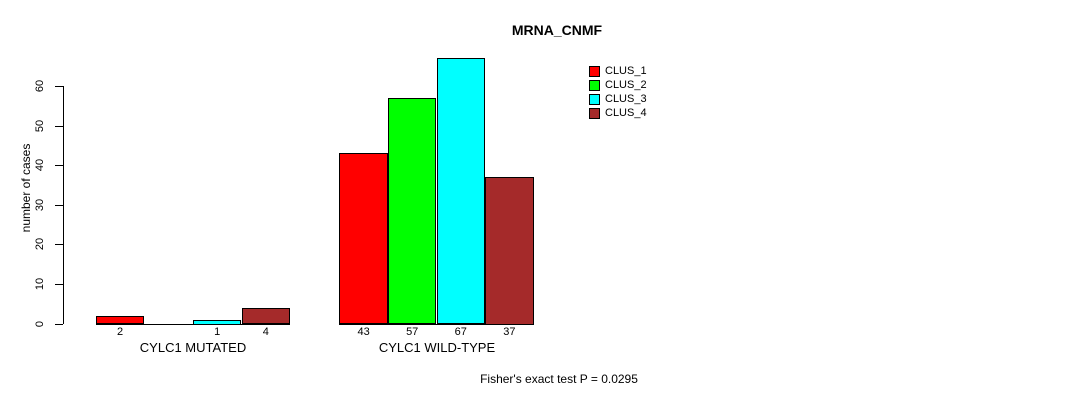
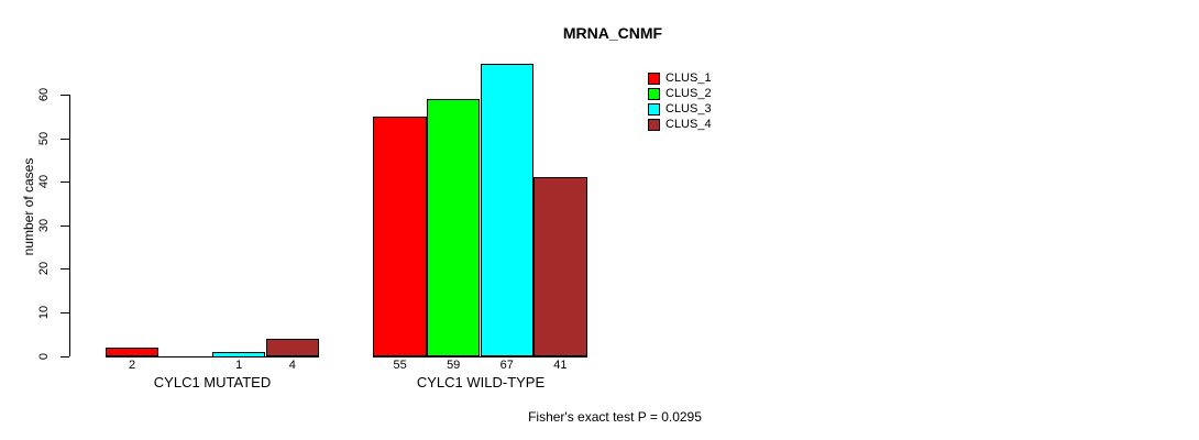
CLUS_1/CYLC1 WILD-TYPE: 43 -> 55
CLUS_2/CYLC1 WILD-TYPE: 57 -> 59
CLUS_4/CYLC1 WILD-TYPE: 37 -> 41
